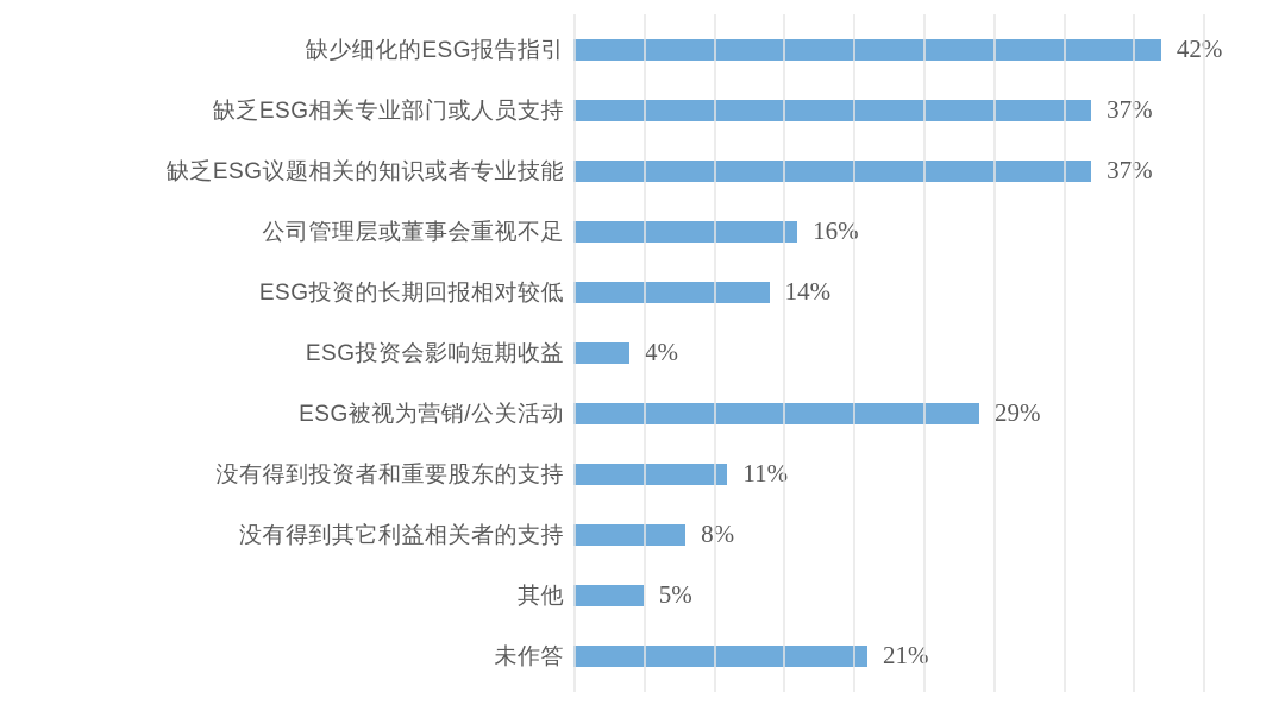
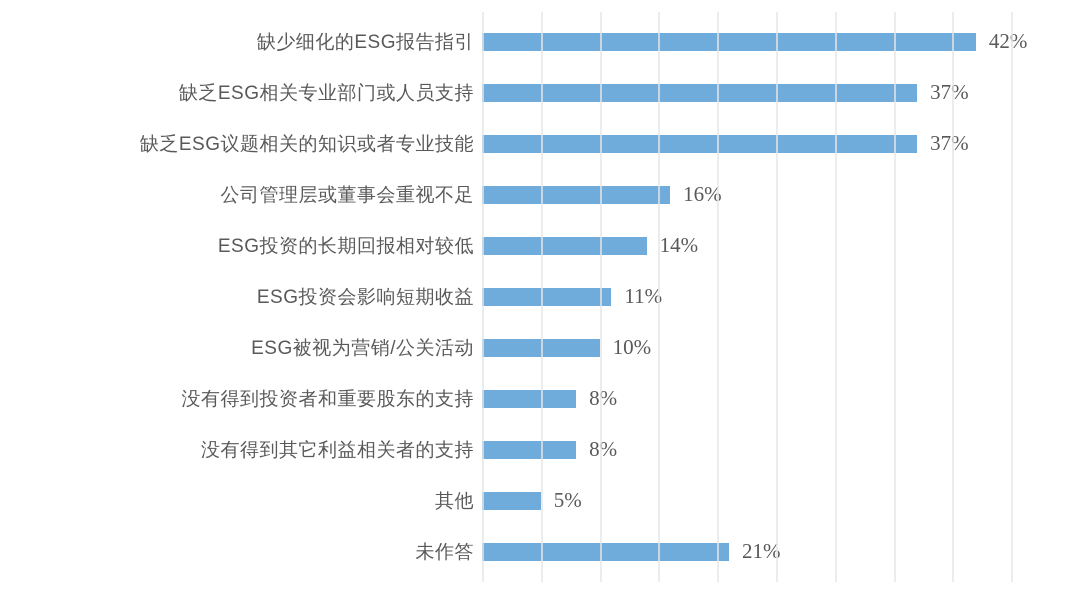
ESG投资会影响短期收益: 4% -> 11%
ESG被视为营销/公关活动: 29% -> 10%
没有得到投资者和重要股东的支持: 11% -> 8%
